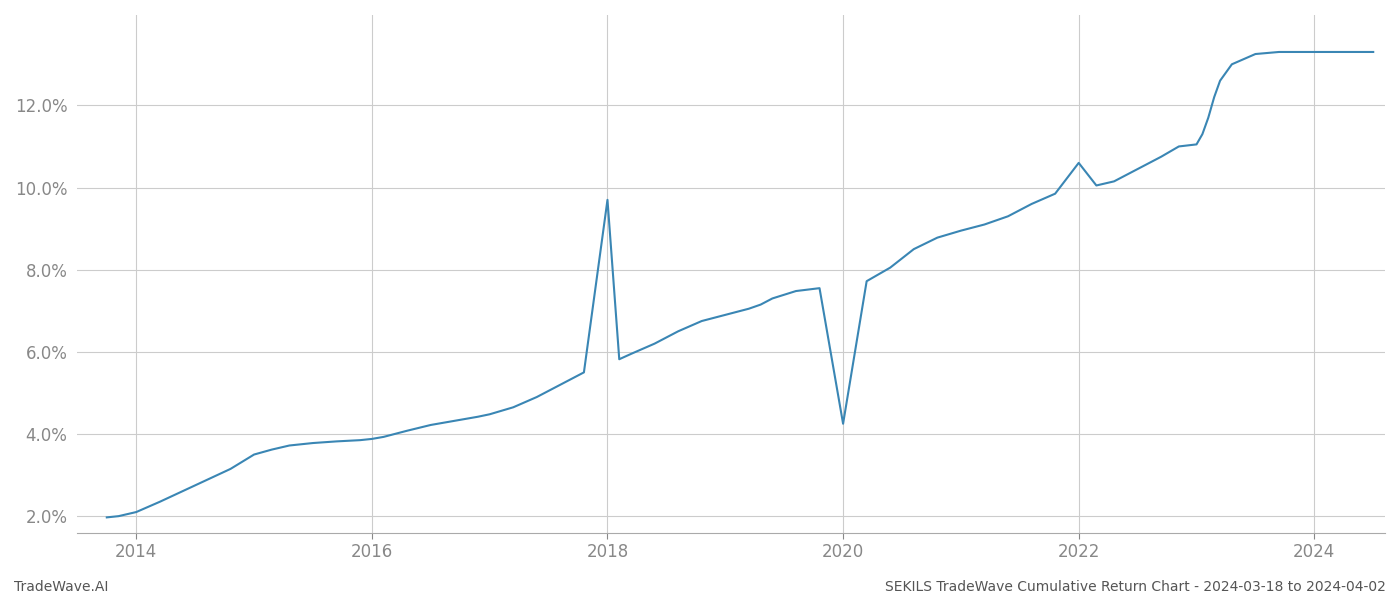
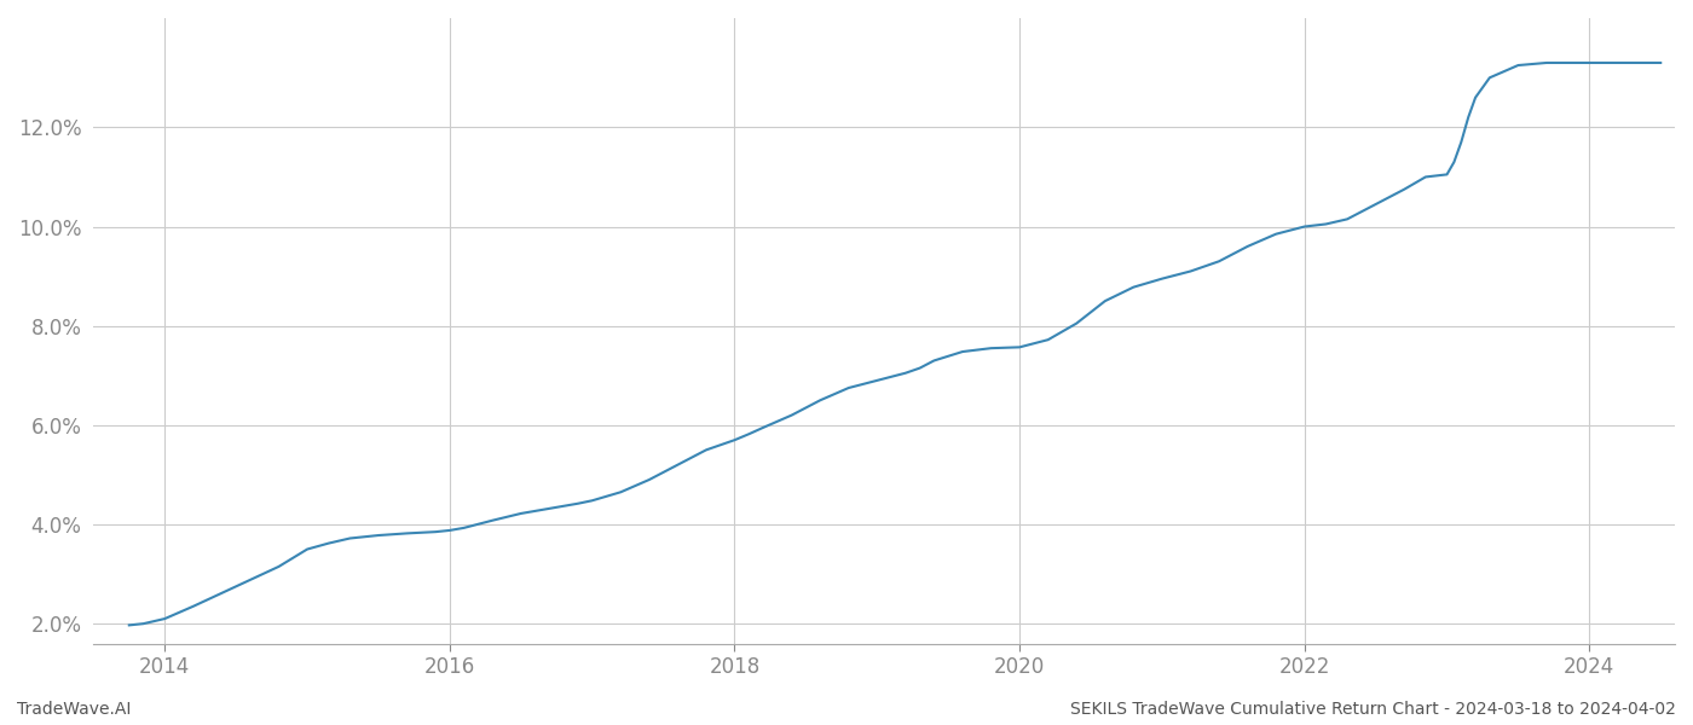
2018: 9.70% -> 5.70%
2020: 4.25% -> 7.57%
2022: 10.60% -> 10.00%
